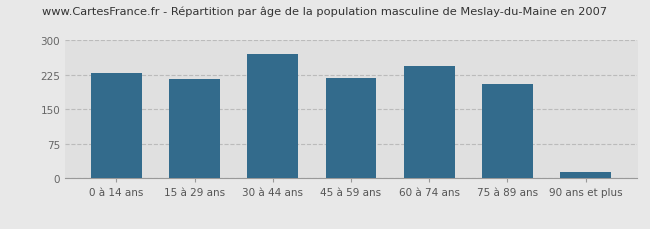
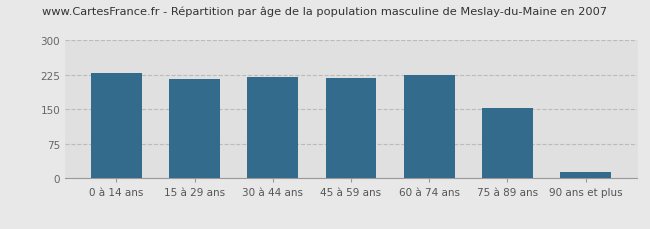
30 à 44 ans: 270 -> 221
60 à 74 ans: 245 -> 224
75 à 89 ans: 205 -> 153
